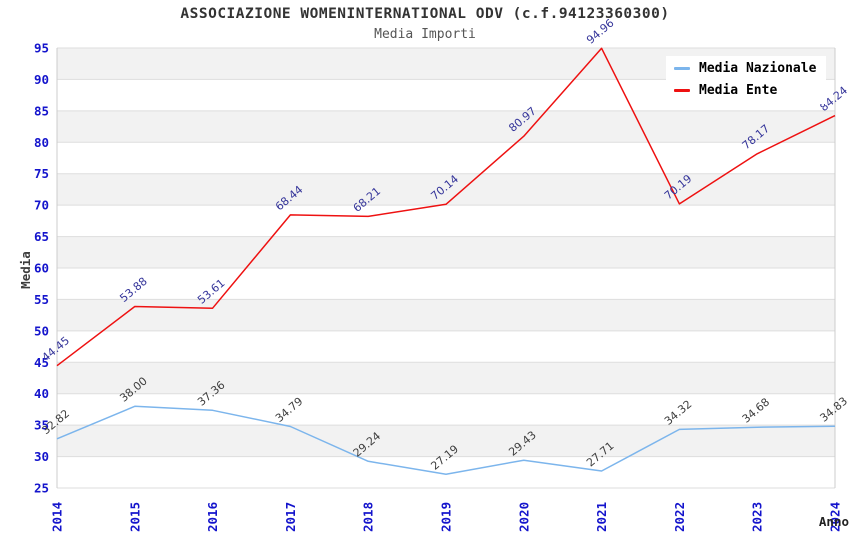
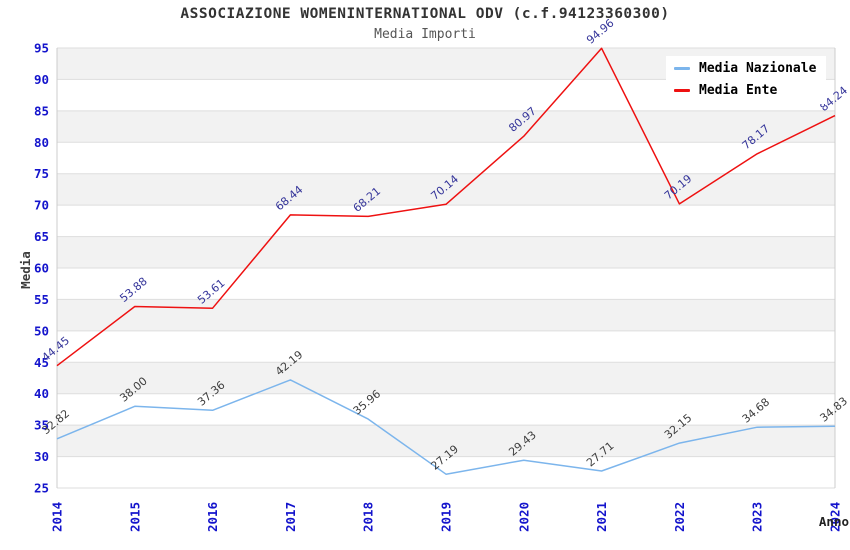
Media Nazionale/2017: 34.79 -> 42.19
Media Nazionale/2018: 29.24 -> 35.96
Media Nazionale/2022: 34.32 -> 32.15
